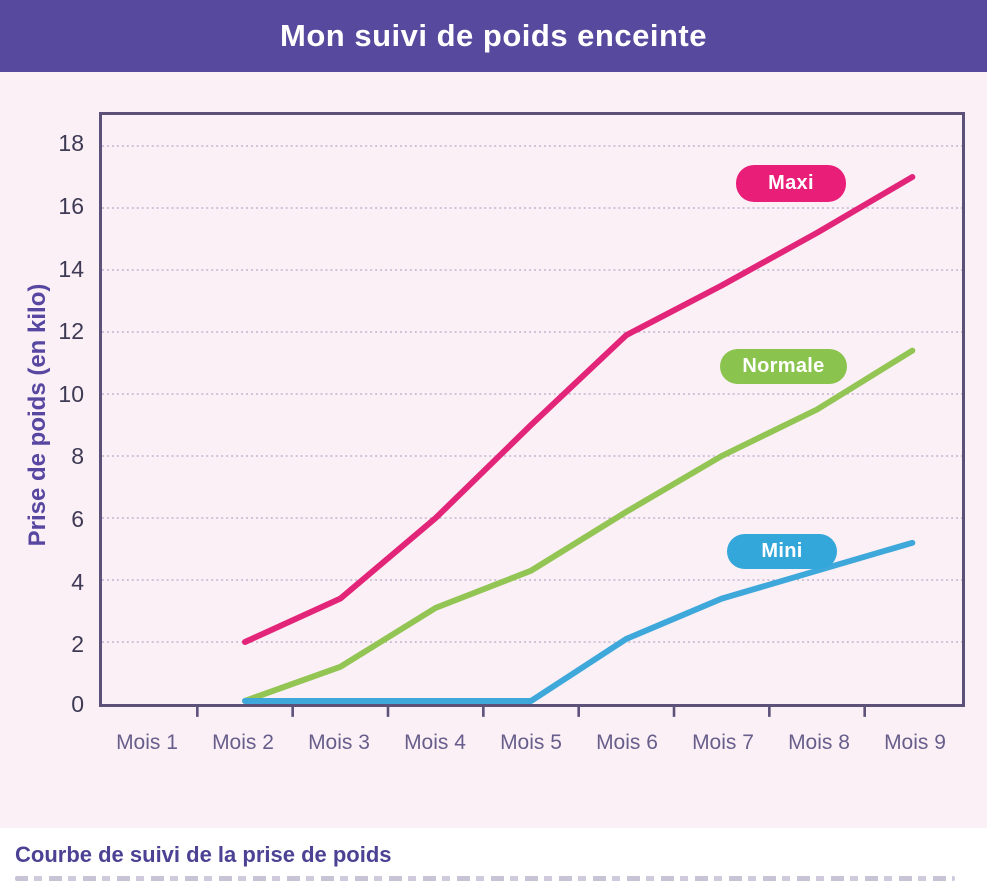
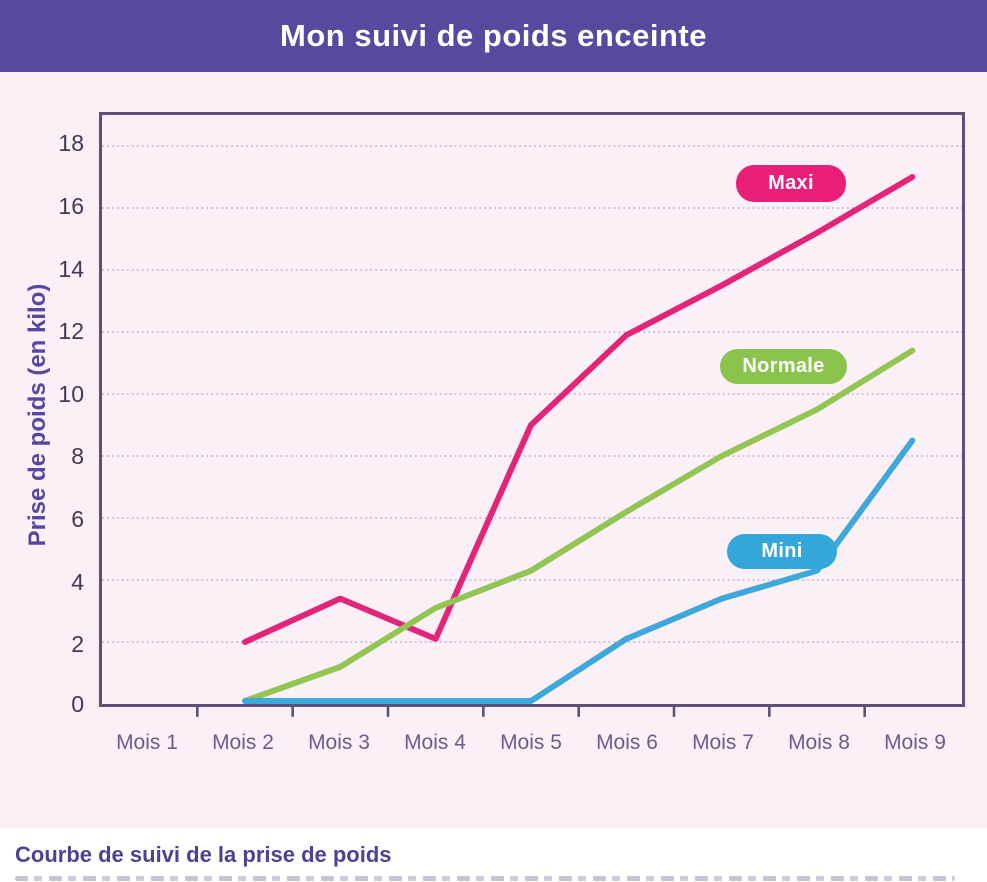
Maxi/Mois 4: 6.0 -> 2.1
Mini/Mois 9: 5.2 -> 8.5
